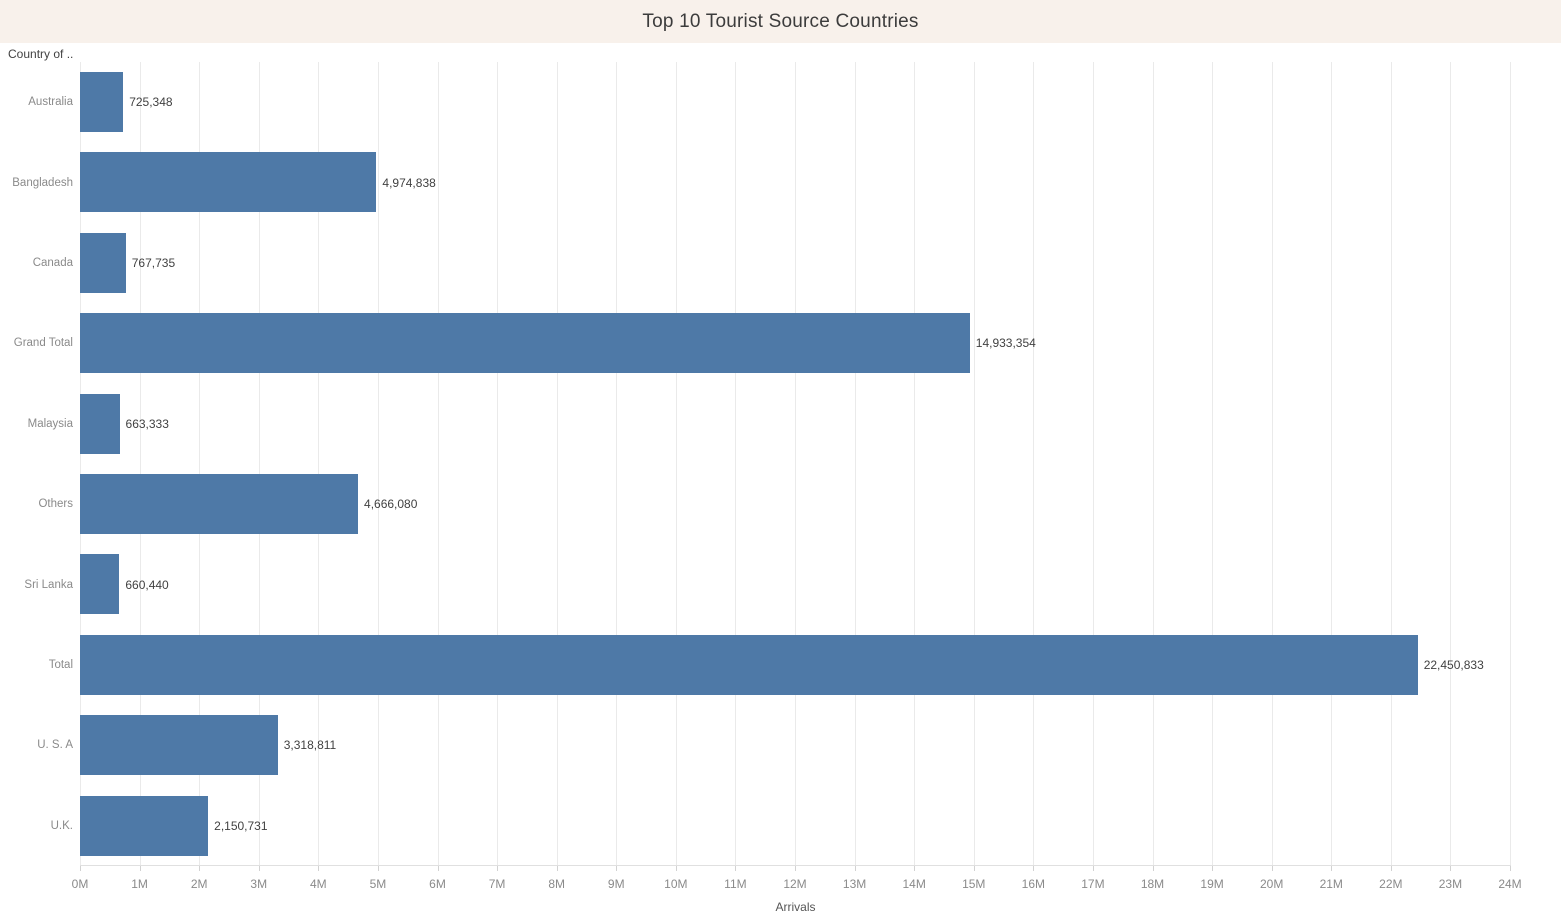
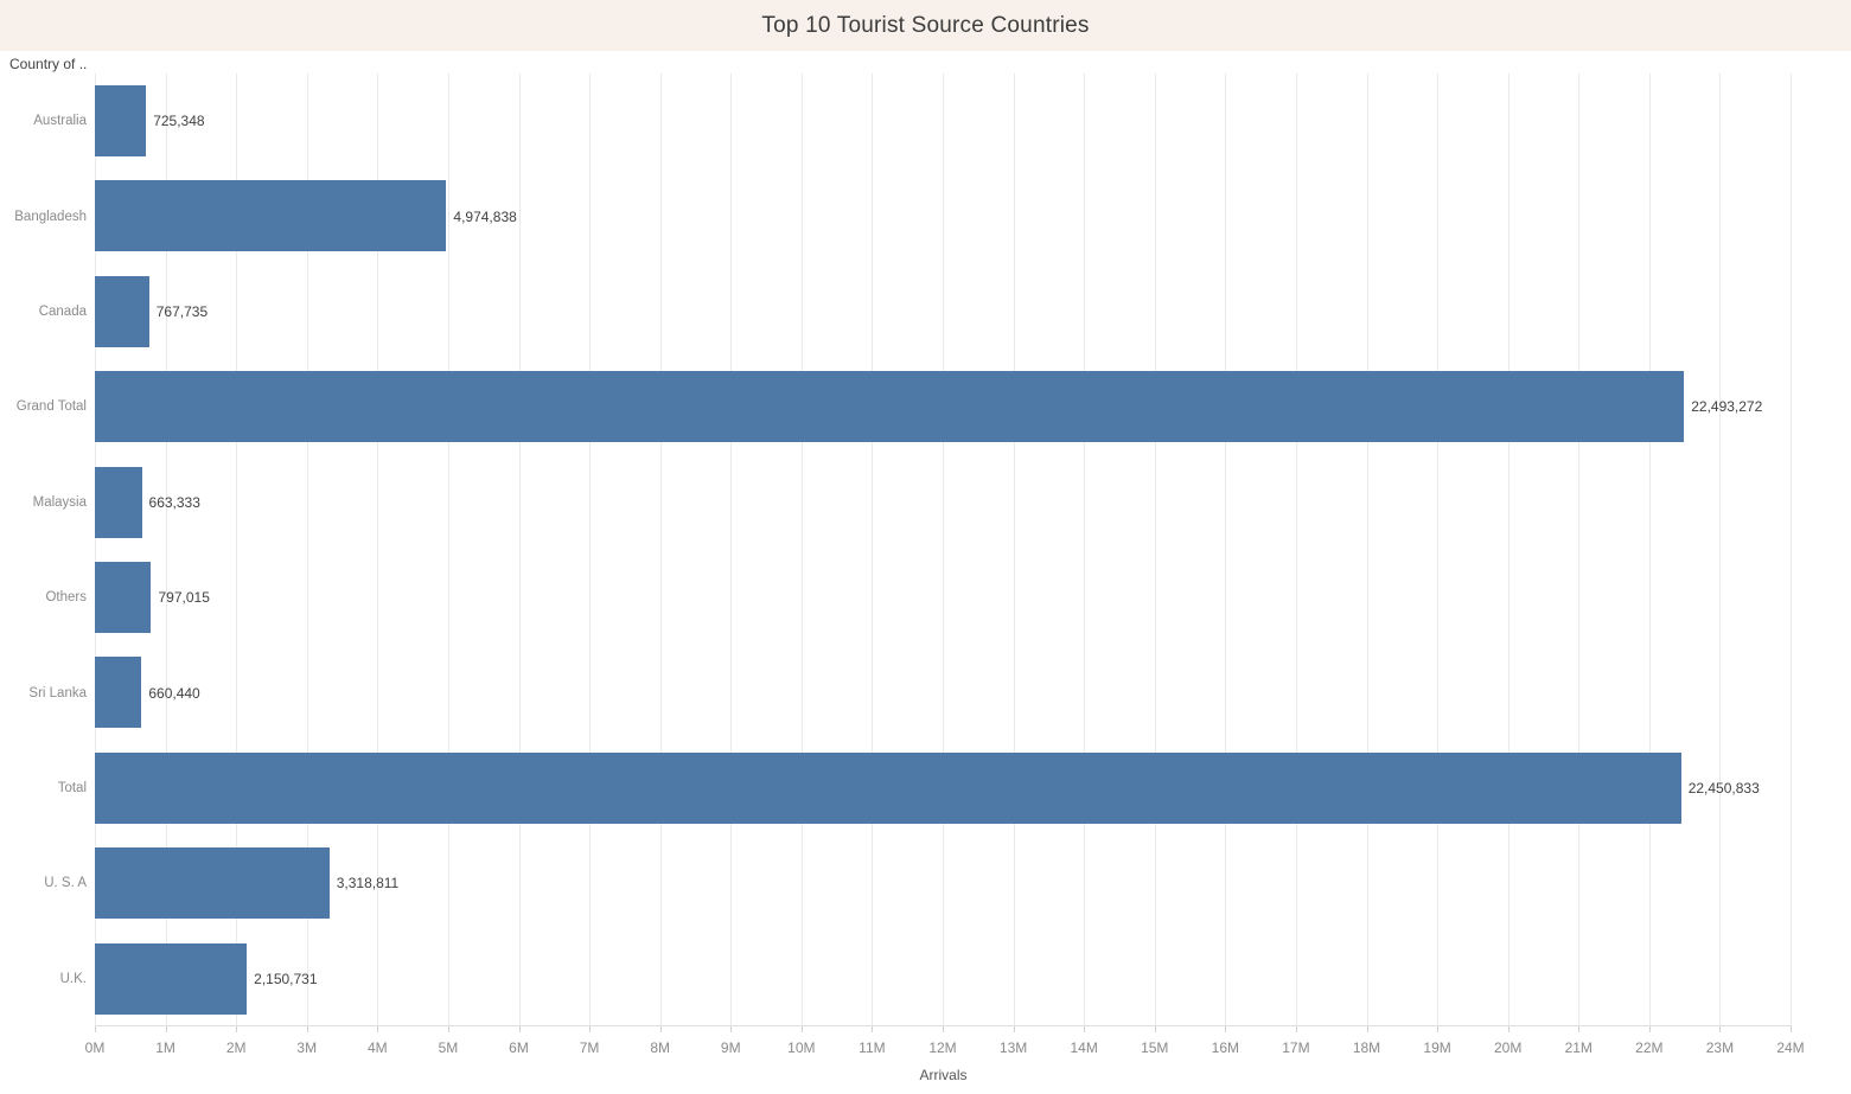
Grand Total: 14,933,354 -> 22,493,272
Others: 4,666,080 -> 797,015
